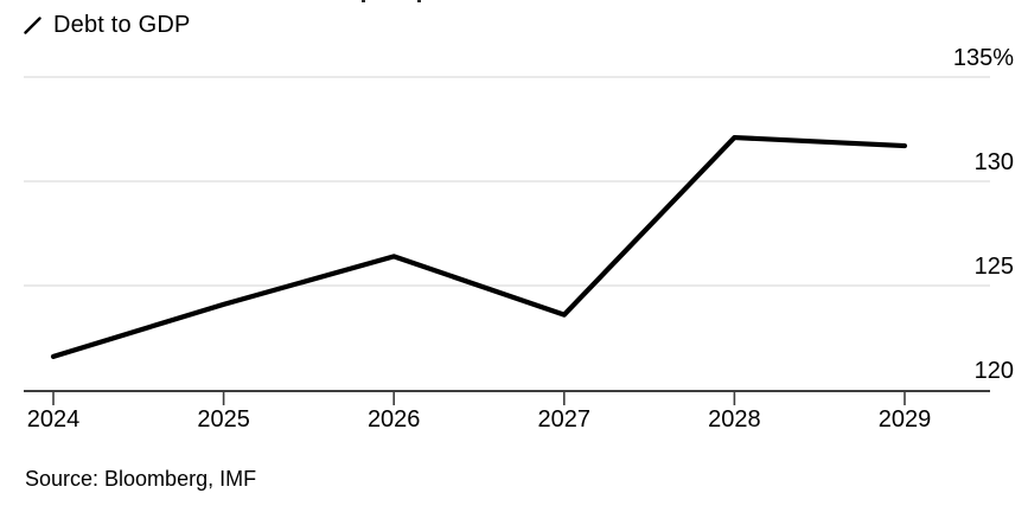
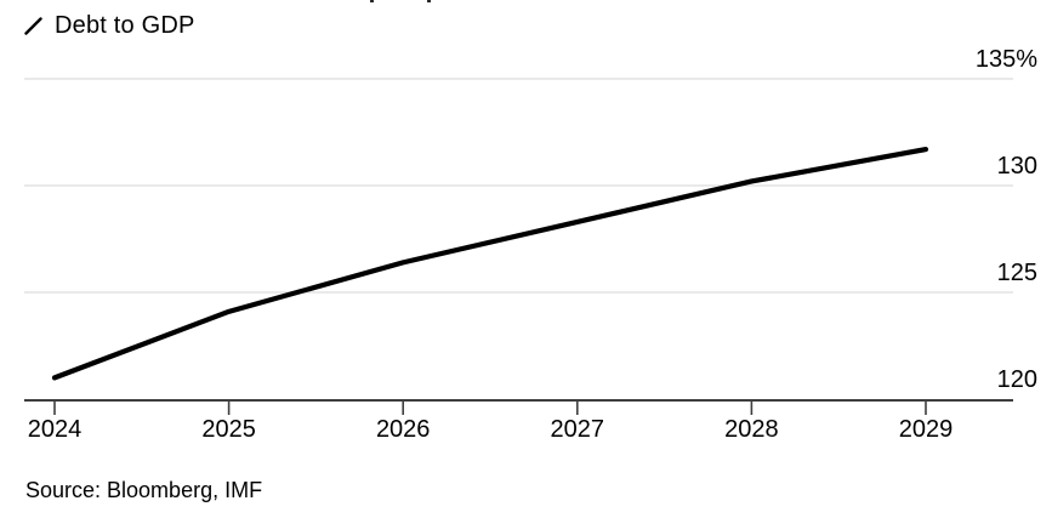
2024: 121.6% -> 121.0%
2027: 123.6% -> 128.3%
2028: 132.1% -> 130.2%
